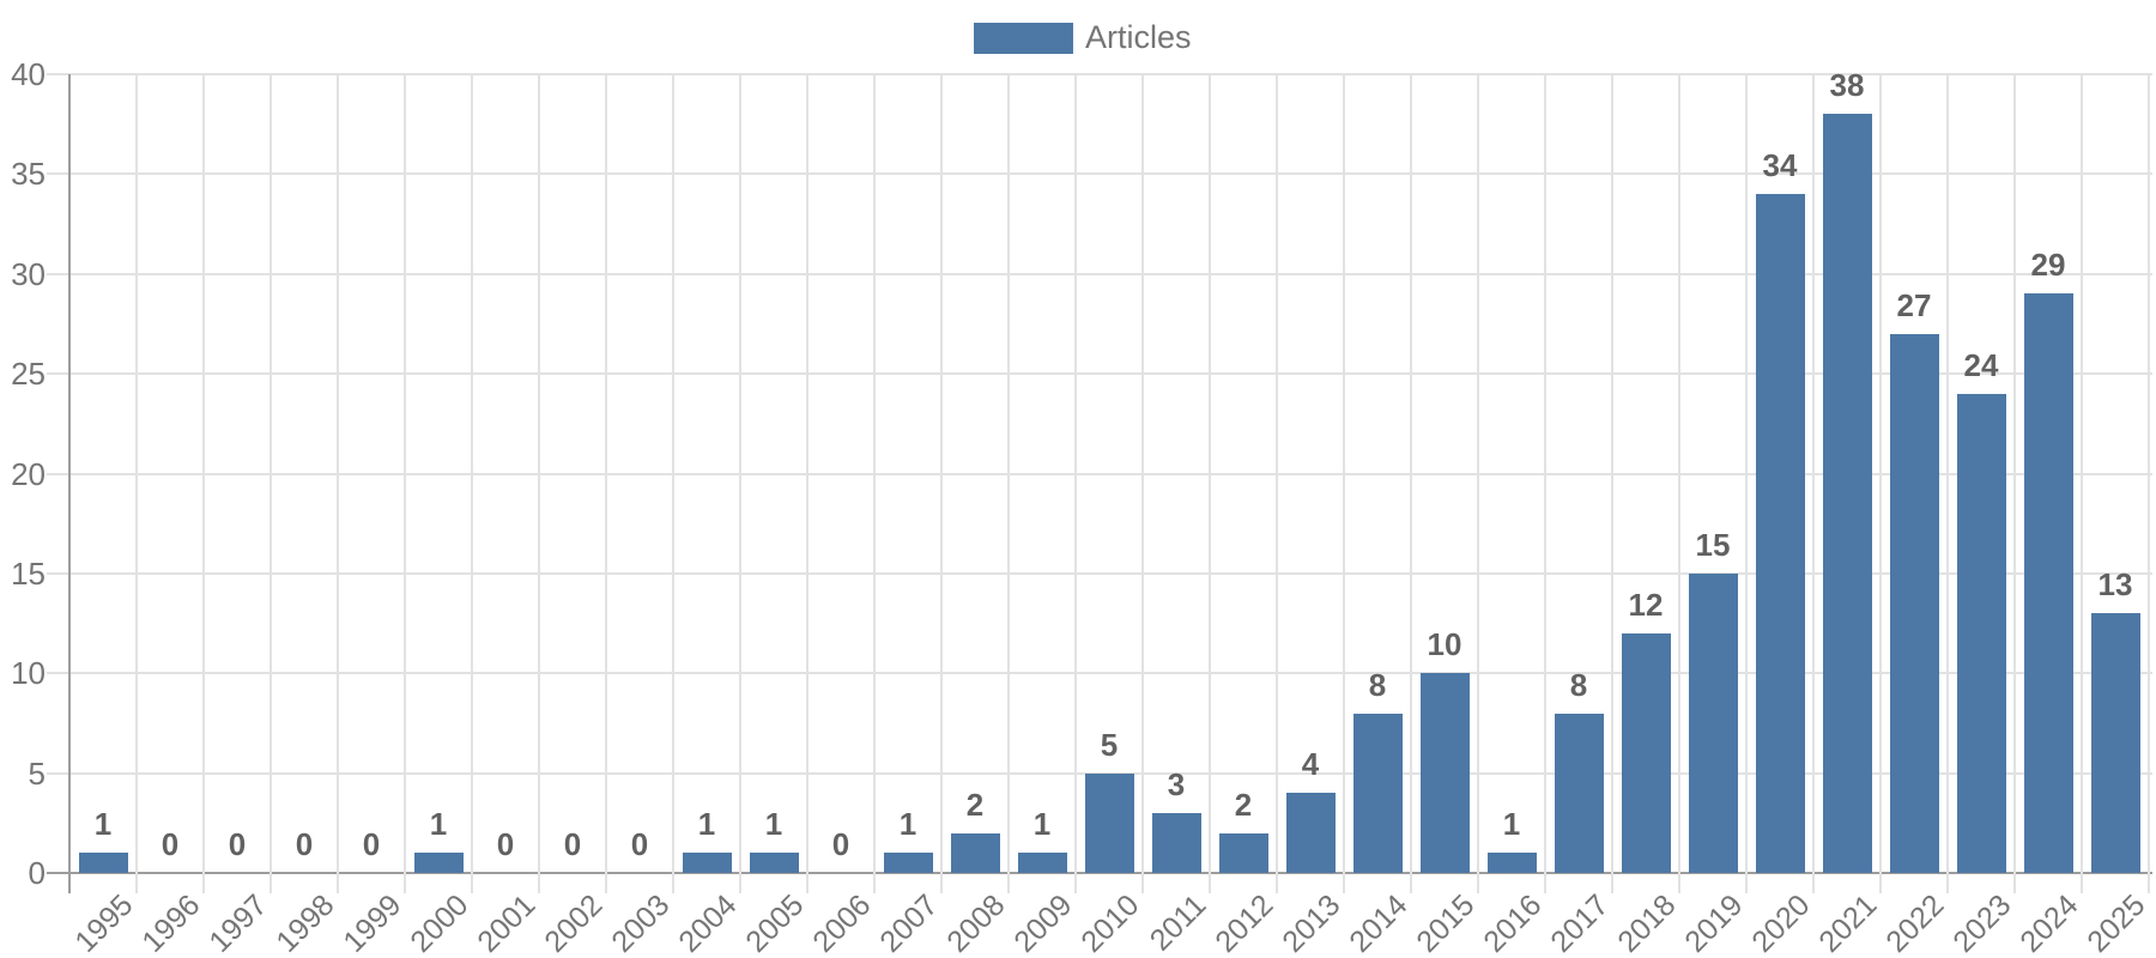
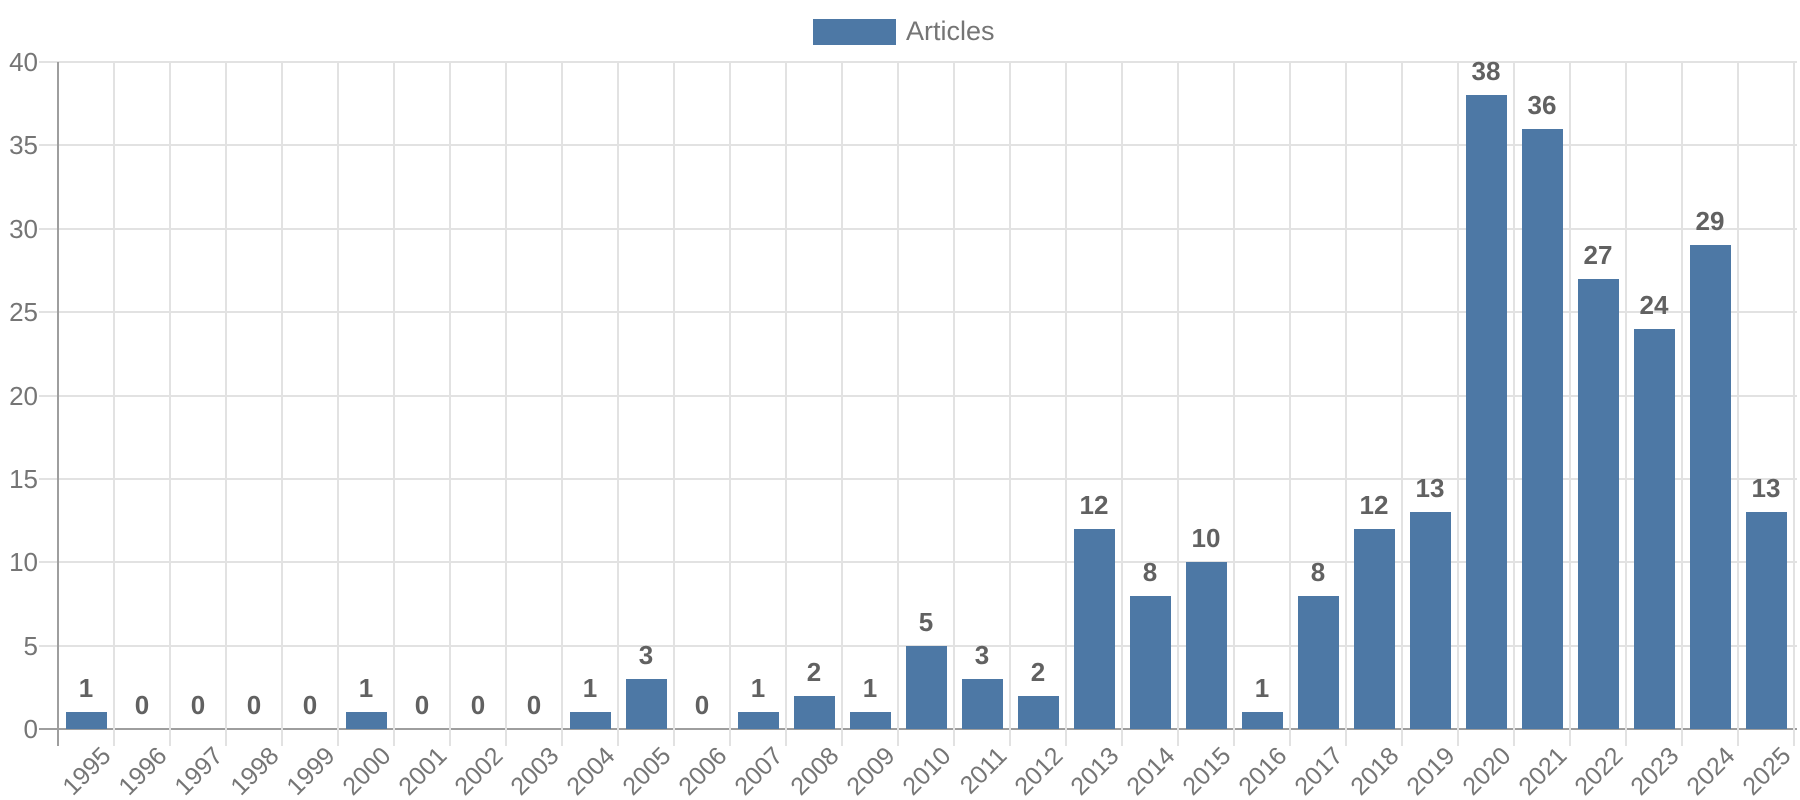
2005: 1 -> 3
2013: 4 -> 12
2019: 15 -> 13
2020: 34 -> 38
2021: 38 -> 36
